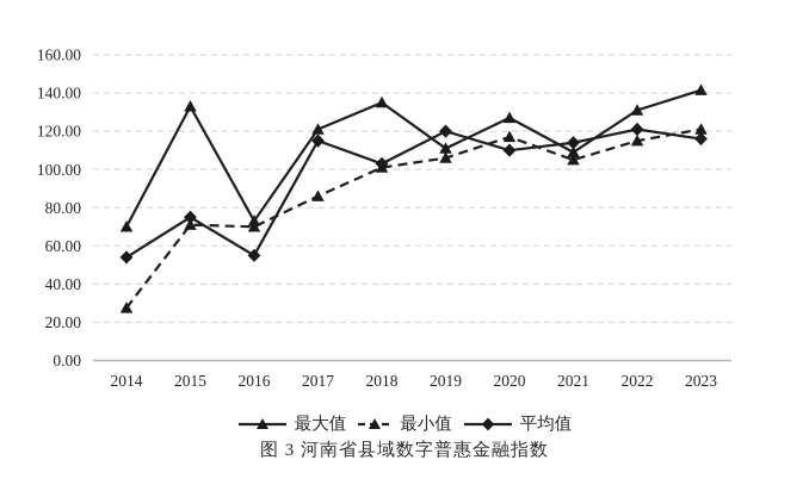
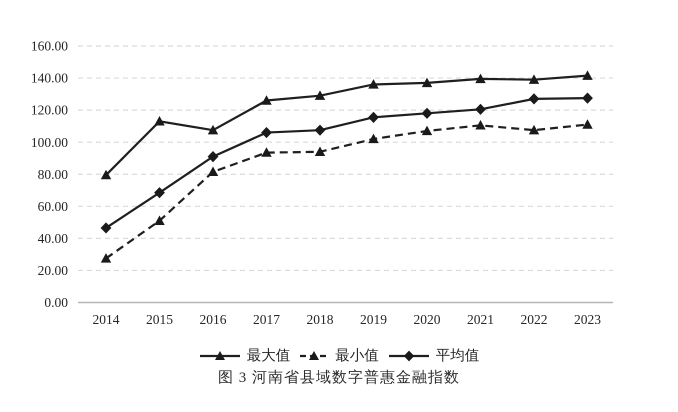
最大值/2014: 70 -> 80
平均值/2014: 54 -> 46
最大值/2015: 133 -> 113
最小值/2015: 71 -> 51
平均值/2015: 75 -> 68
最大值/2016: 73 -> 108
最小值/2016: 70 -> 82
平均值/2016: 55 -> 91
最大值/2017: 121 -> 126
最小值/2017: 86 -> 94
平均值/2017: 115 -> 106
最大值/2018: 135 -> 129
最小值/2018: 101 -> 94
平均值/2018: 103 -> 108
最大值/2019: 111 -> 136
最小值/2019: 106 -> 102
平均值/2019: 120 -> 116
最大值/2020: 127 -> 137
最小值/2020: 117 -> 107
平均值/2020: 110 -> 118
最大值/2021: 109 -> 140
最小值/2021: 105 -> 110
平均值/2021: 114 -> 120
最大值/2022: 131 -> 139
最小值/2022: 115 -> 108
平均值/2022: 121 -> 127
最小值/2023: 121 -> 111
平均值/2023: 116 -> 128
